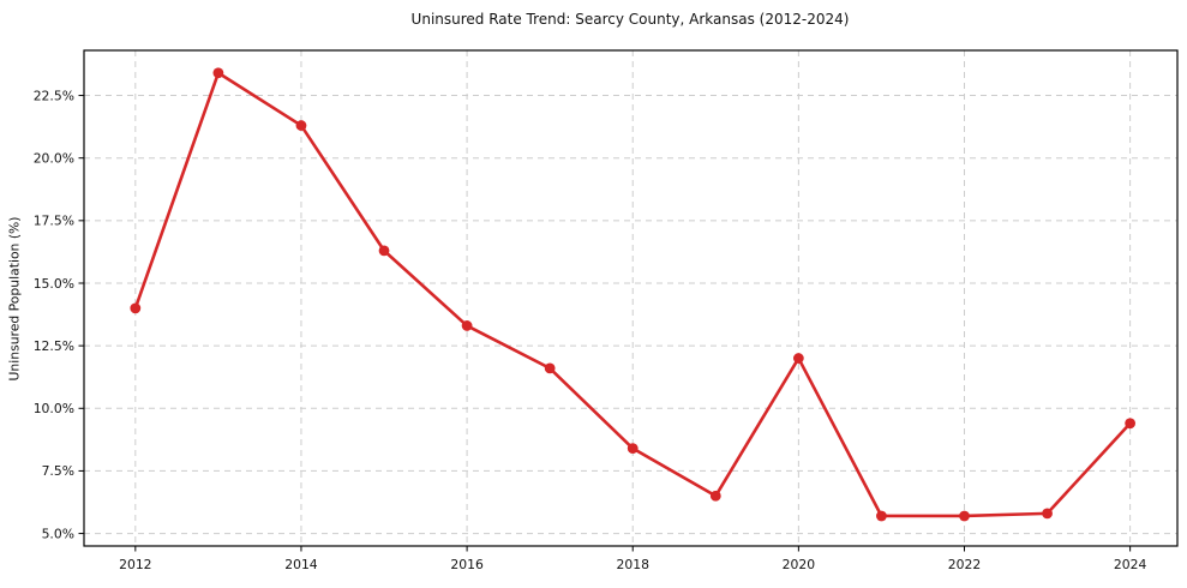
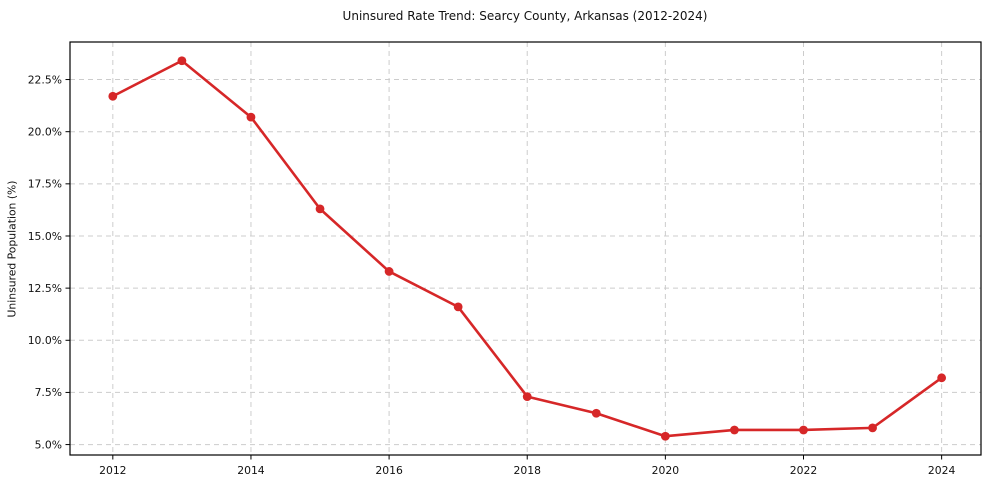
2012: 14.0% -> 21.7%
2014: 21.3% -> 20.7%
2018: 8.4% -> 7.3%
2020: 12.0% -> 5.4%
2024: 9.4% -> 8.2%
